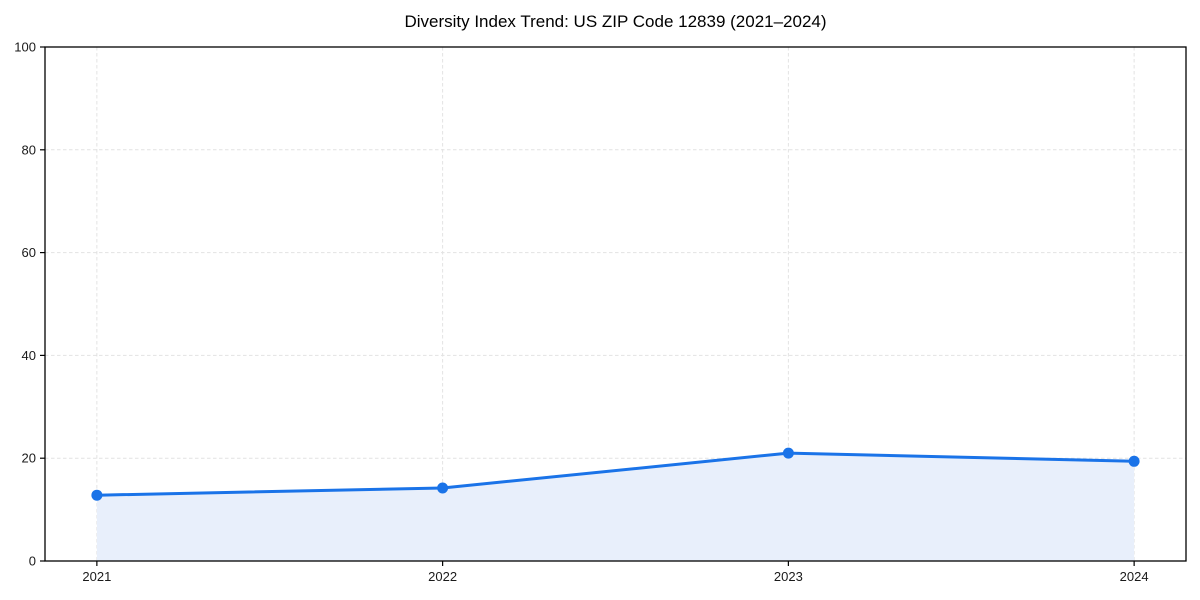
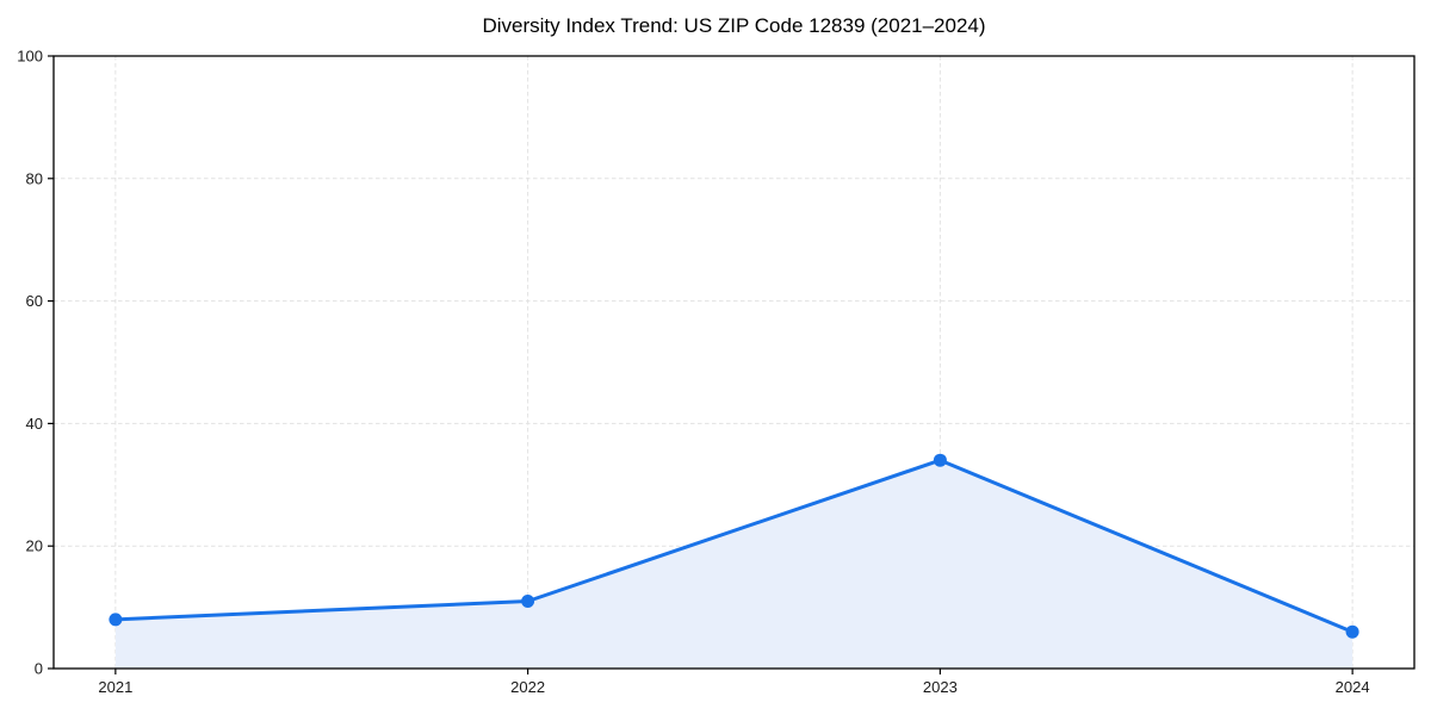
2021: 13 -> 8
2022: 14 -> 11
2023: 21 -> 34
2024: 19 -> 6
